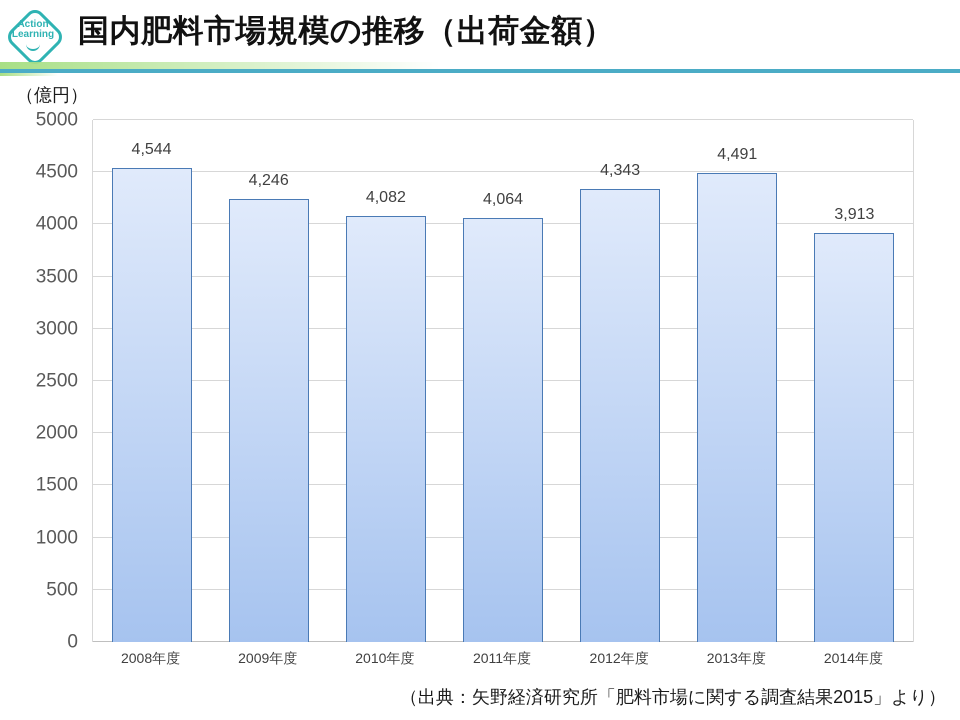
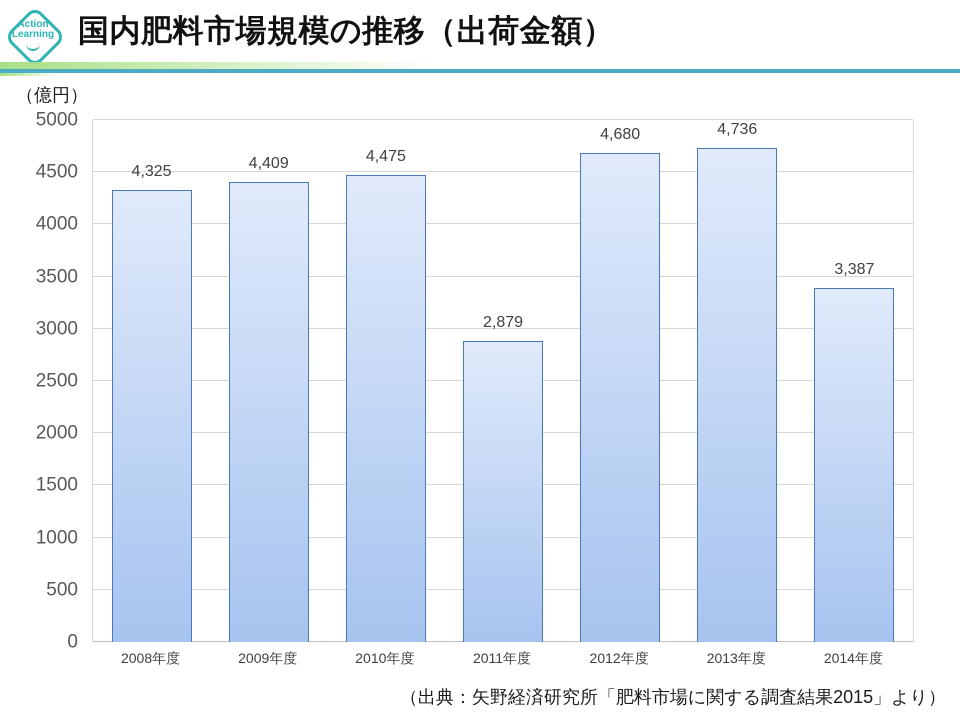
2008年度: 4,544 -> 4,325
2009年度: 4,246 -> 4,409
2010年度: 4,082 -> 4,475
2011年度: 4,064 -> 2,879
2012年度: 4,343 -> 4,680
2013年度: 4,491 -> 4,736
2014年度: 3,913 -> 3,387
